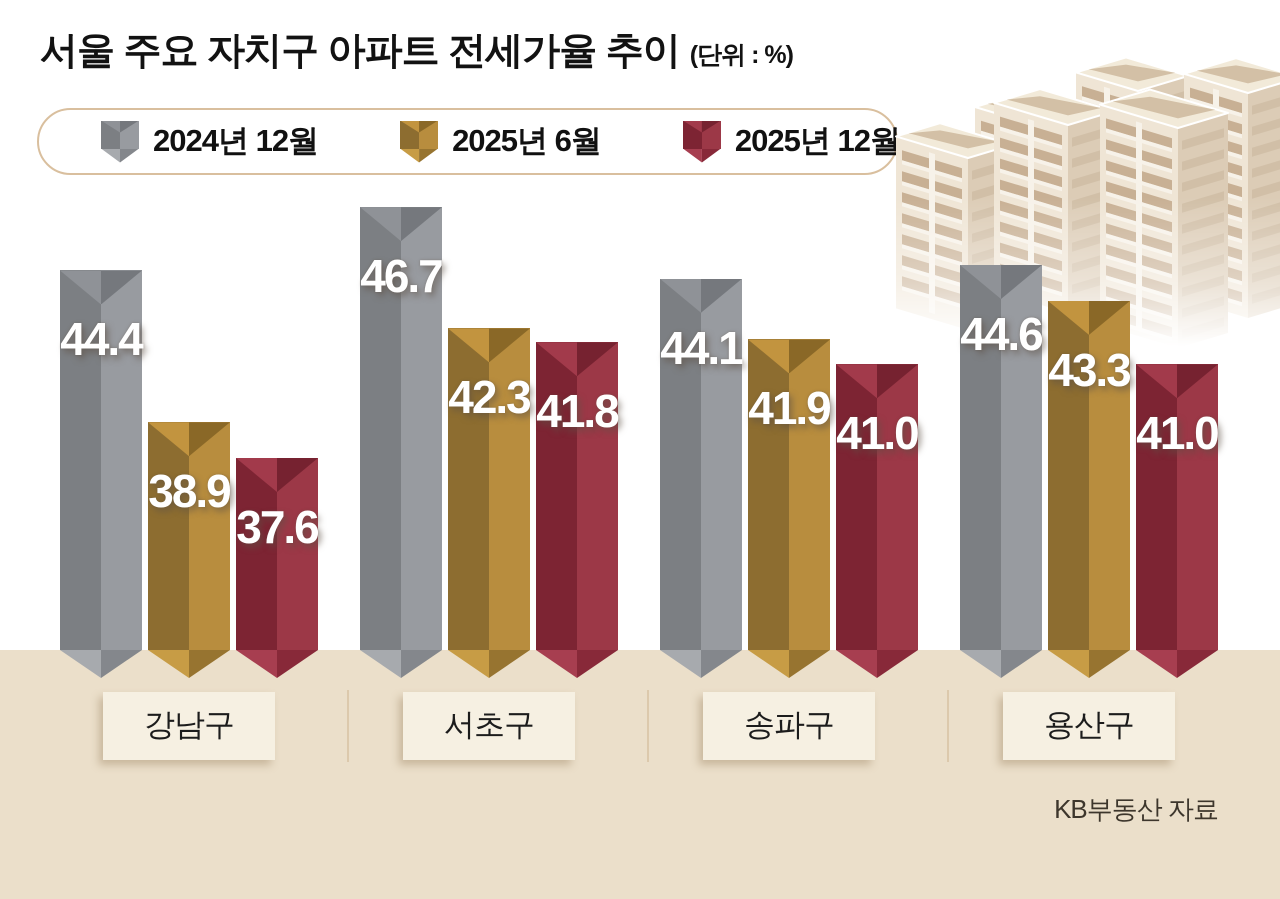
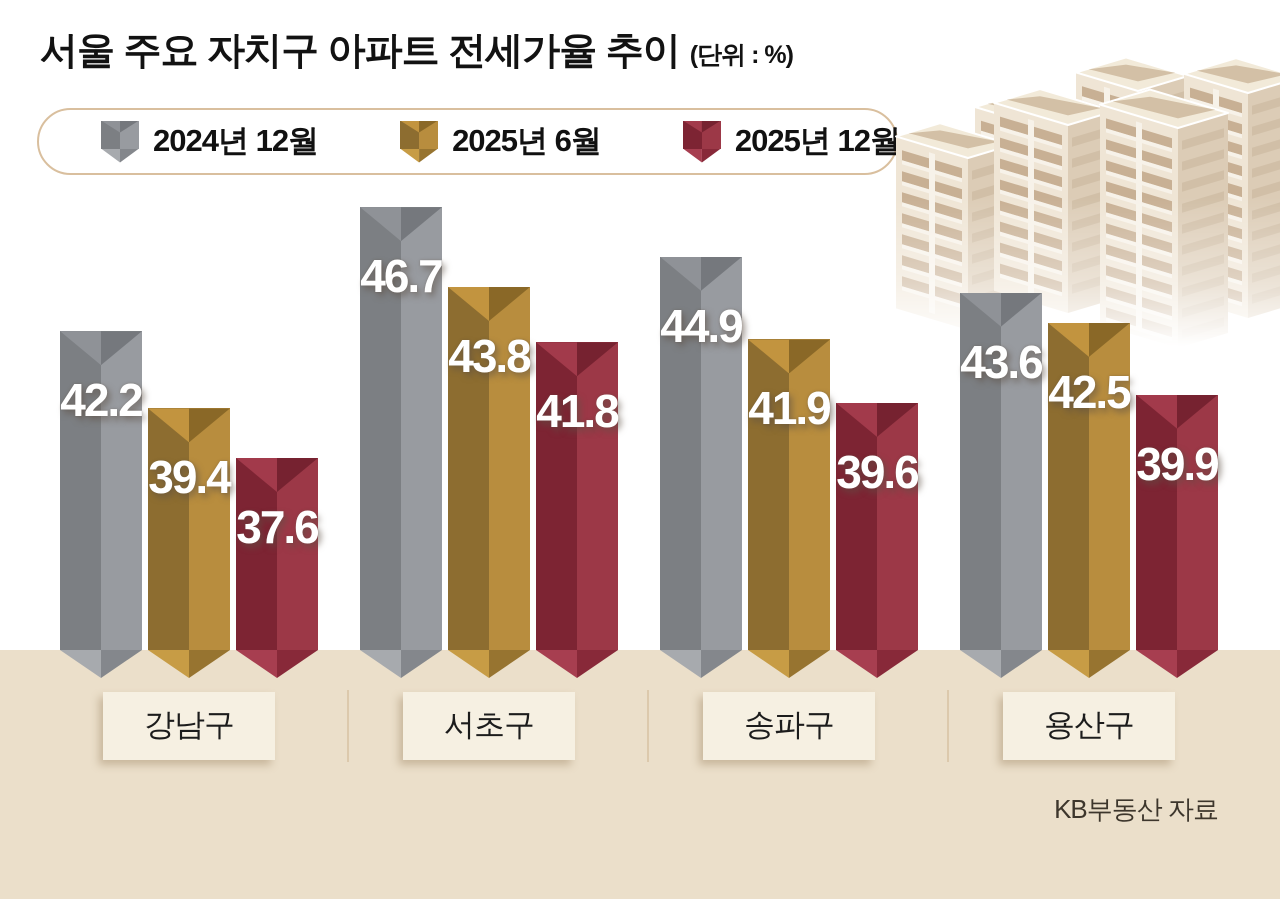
2024년 12월/강남구: 44.4 -> 42.2
2025년 6월/강남구: 38.9 -> 39.4
2025년 6월/서초구: 42.3 -> 43.8
2024년 12월/송파구: 44.1 -> 44.9
2025년 12월/송파구: 41.0 -> 39.6
2024년 12월/용산구: 44.6 -> 43.6
2025년 6월/용산구: 43.3 -> 42.5
2025년 12월/용산구: 41.0 -> 39.9
